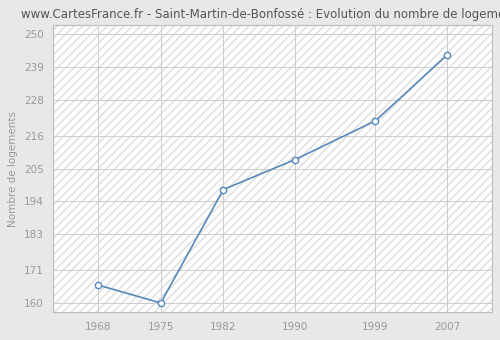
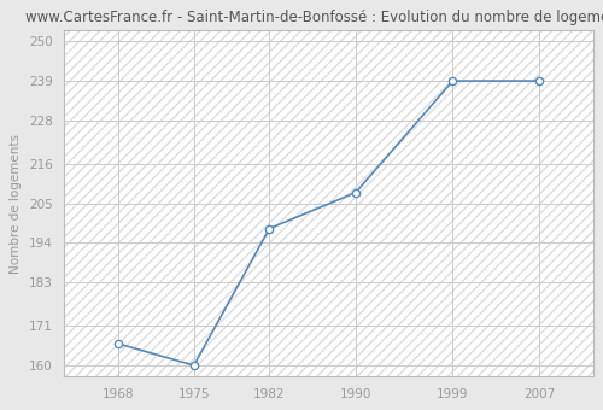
1999: 221 -> 239
2007: 243 -> 239
